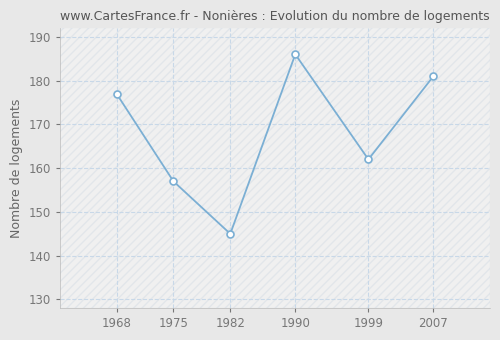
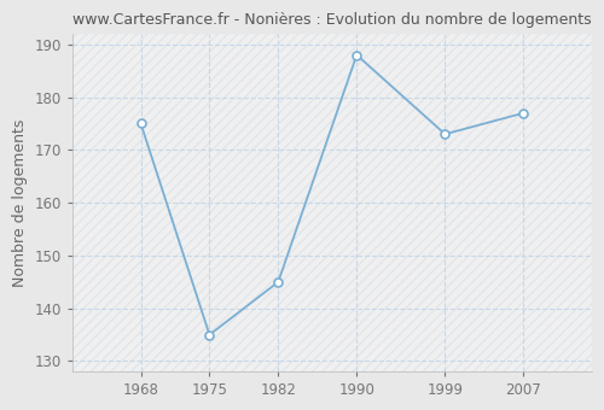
1968: 177 -> 175
1975: 157 -> 135
1990: 186 -> 188
1999: 162 -> 173
2007: 181 -> 177
